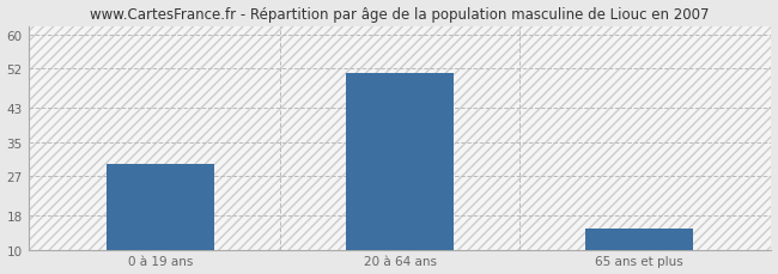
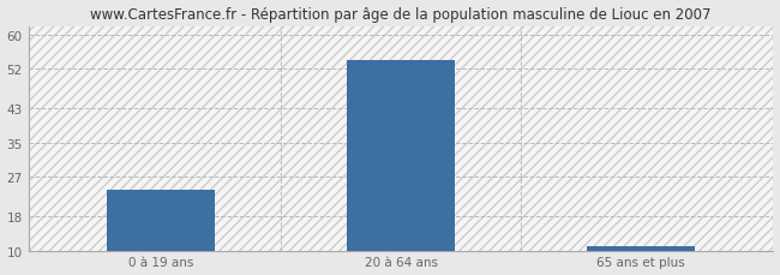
0 à 19 ans: 30 -> 24
20 à 64 ans: 51 -> 54
65 ans et plus: 15 -> 11
